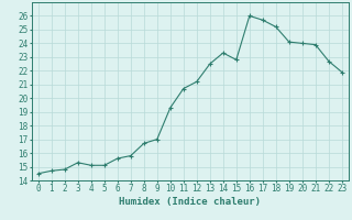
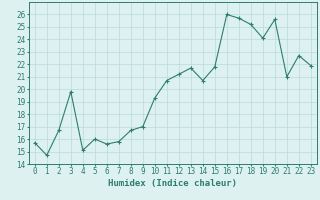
0: 14.5 -> 15.7
2: 14.8 -> 16.7
3: 15.3 -> 19.8
5: 15.1 -> 16.0
13: 22.5 -> 21.7
14: 23.3 -> 20.7
15: 22.8 -> 21.8
20: 24.0 -> 25.6
21: 23.9 -> 21.0
